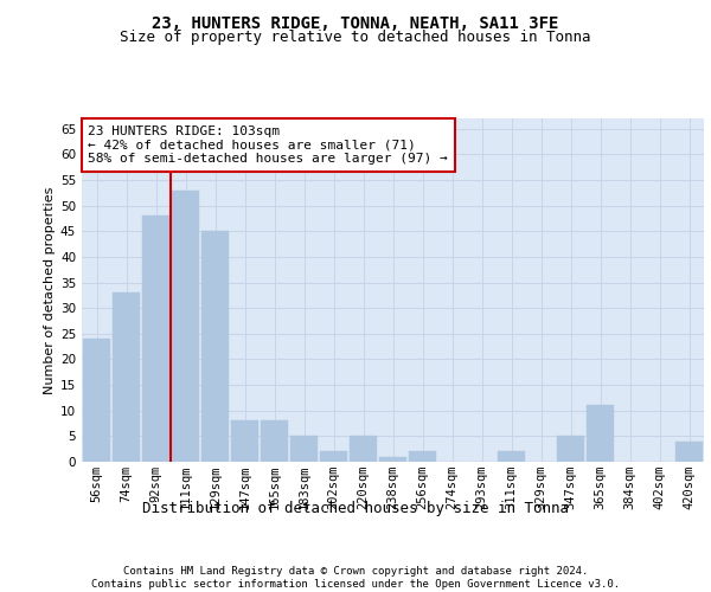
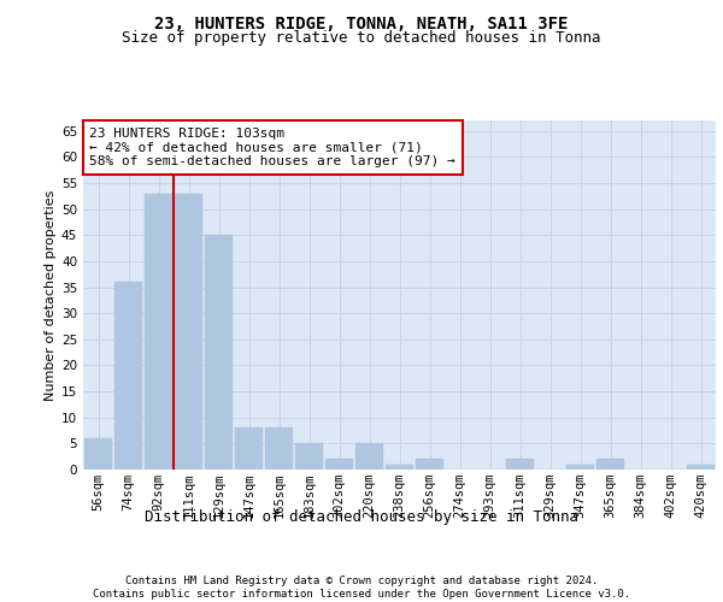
56sqm: 24 -> 6
74sqm: 33 -> 36
92sqm: 48 -> 53
347sqm: 5 -> 1
365sqm: 11 -> 2
420sqm: 4 -> 1
